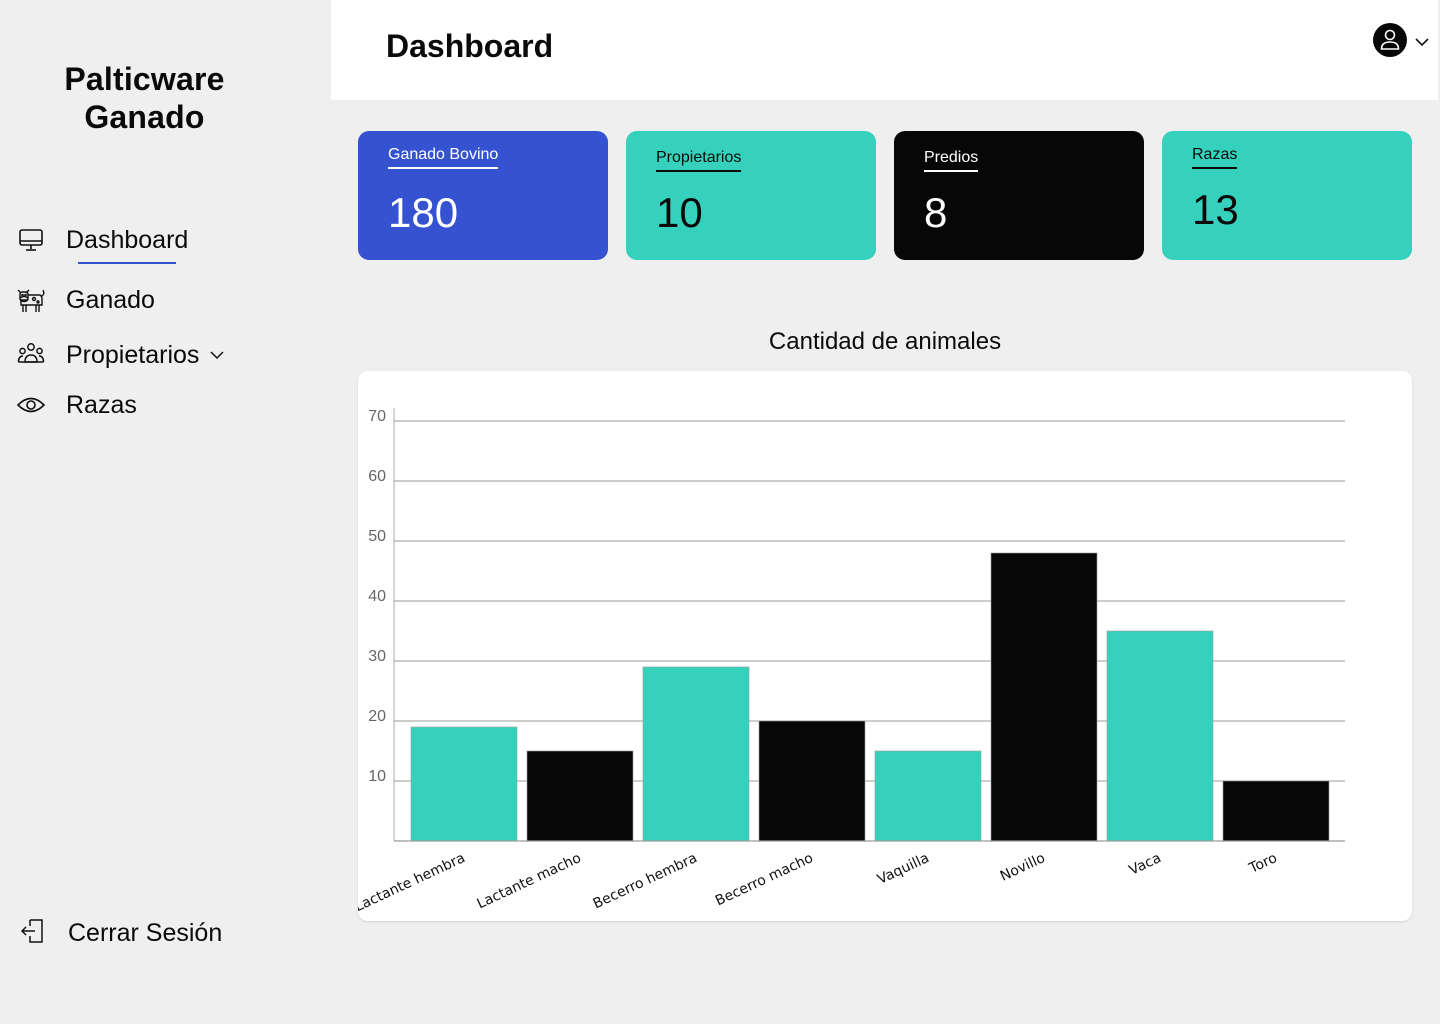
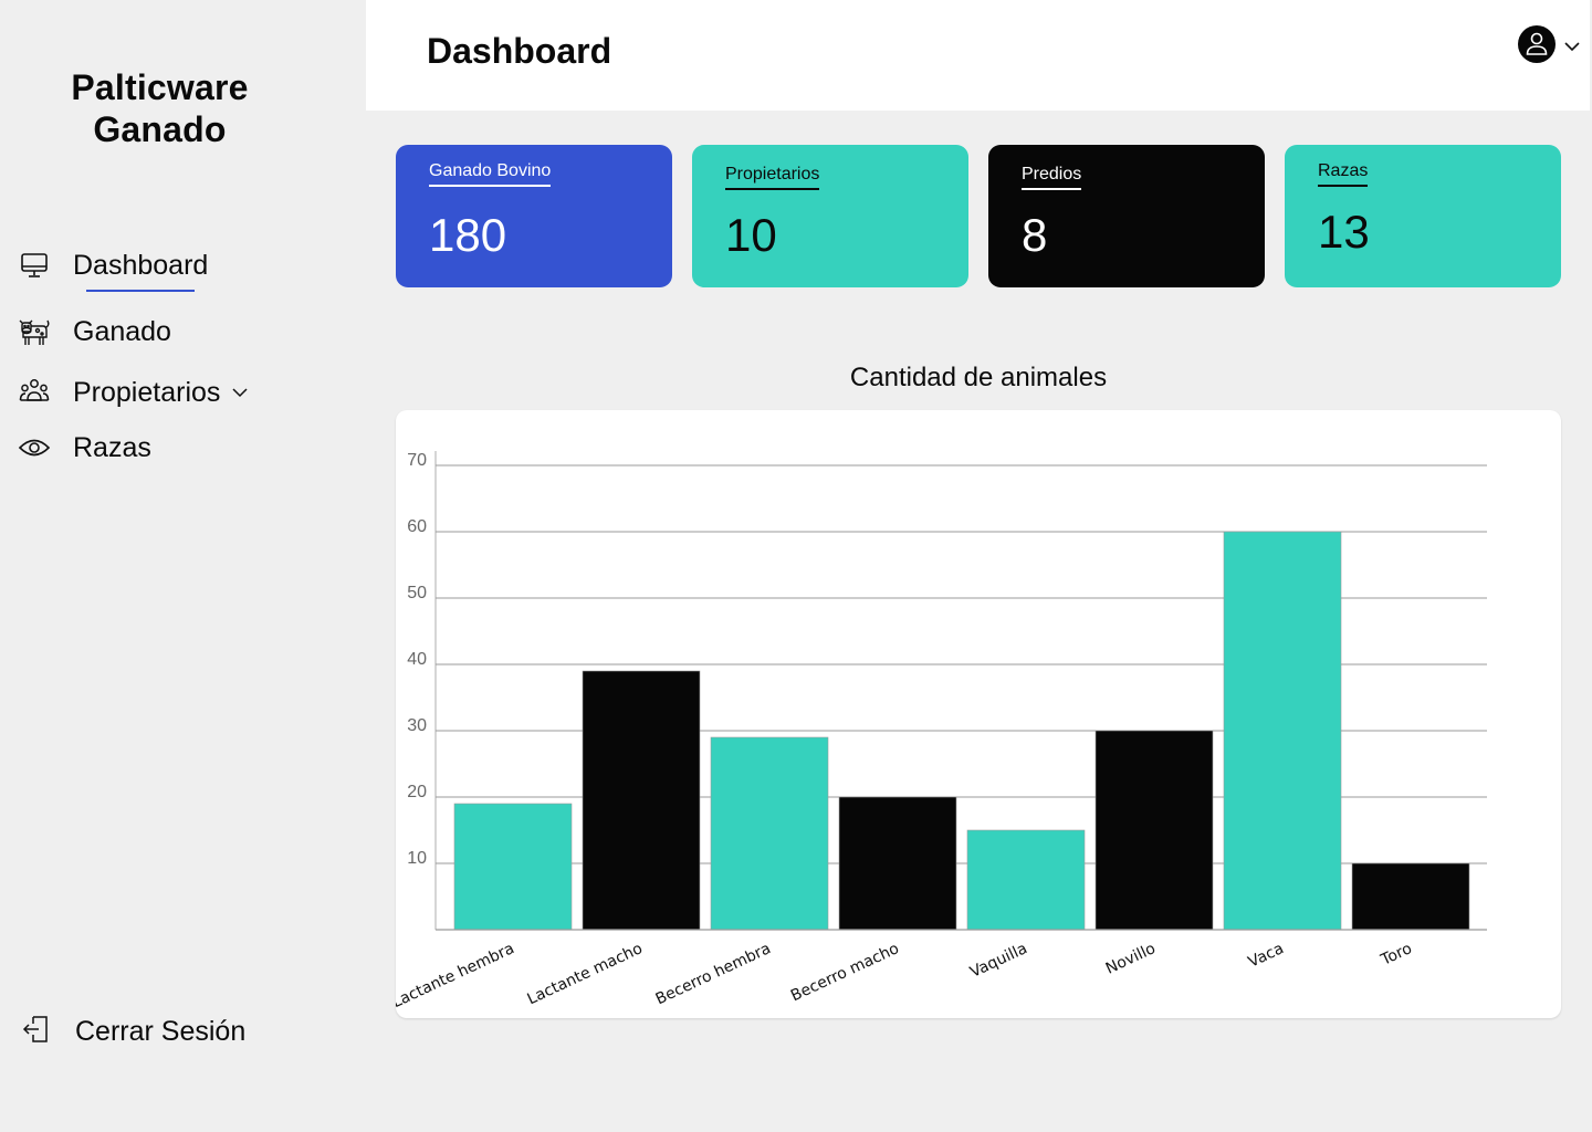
Lactante macho: 15 -> 39
Novillo: 48 -> 30
Vaca: 35 -> 60
